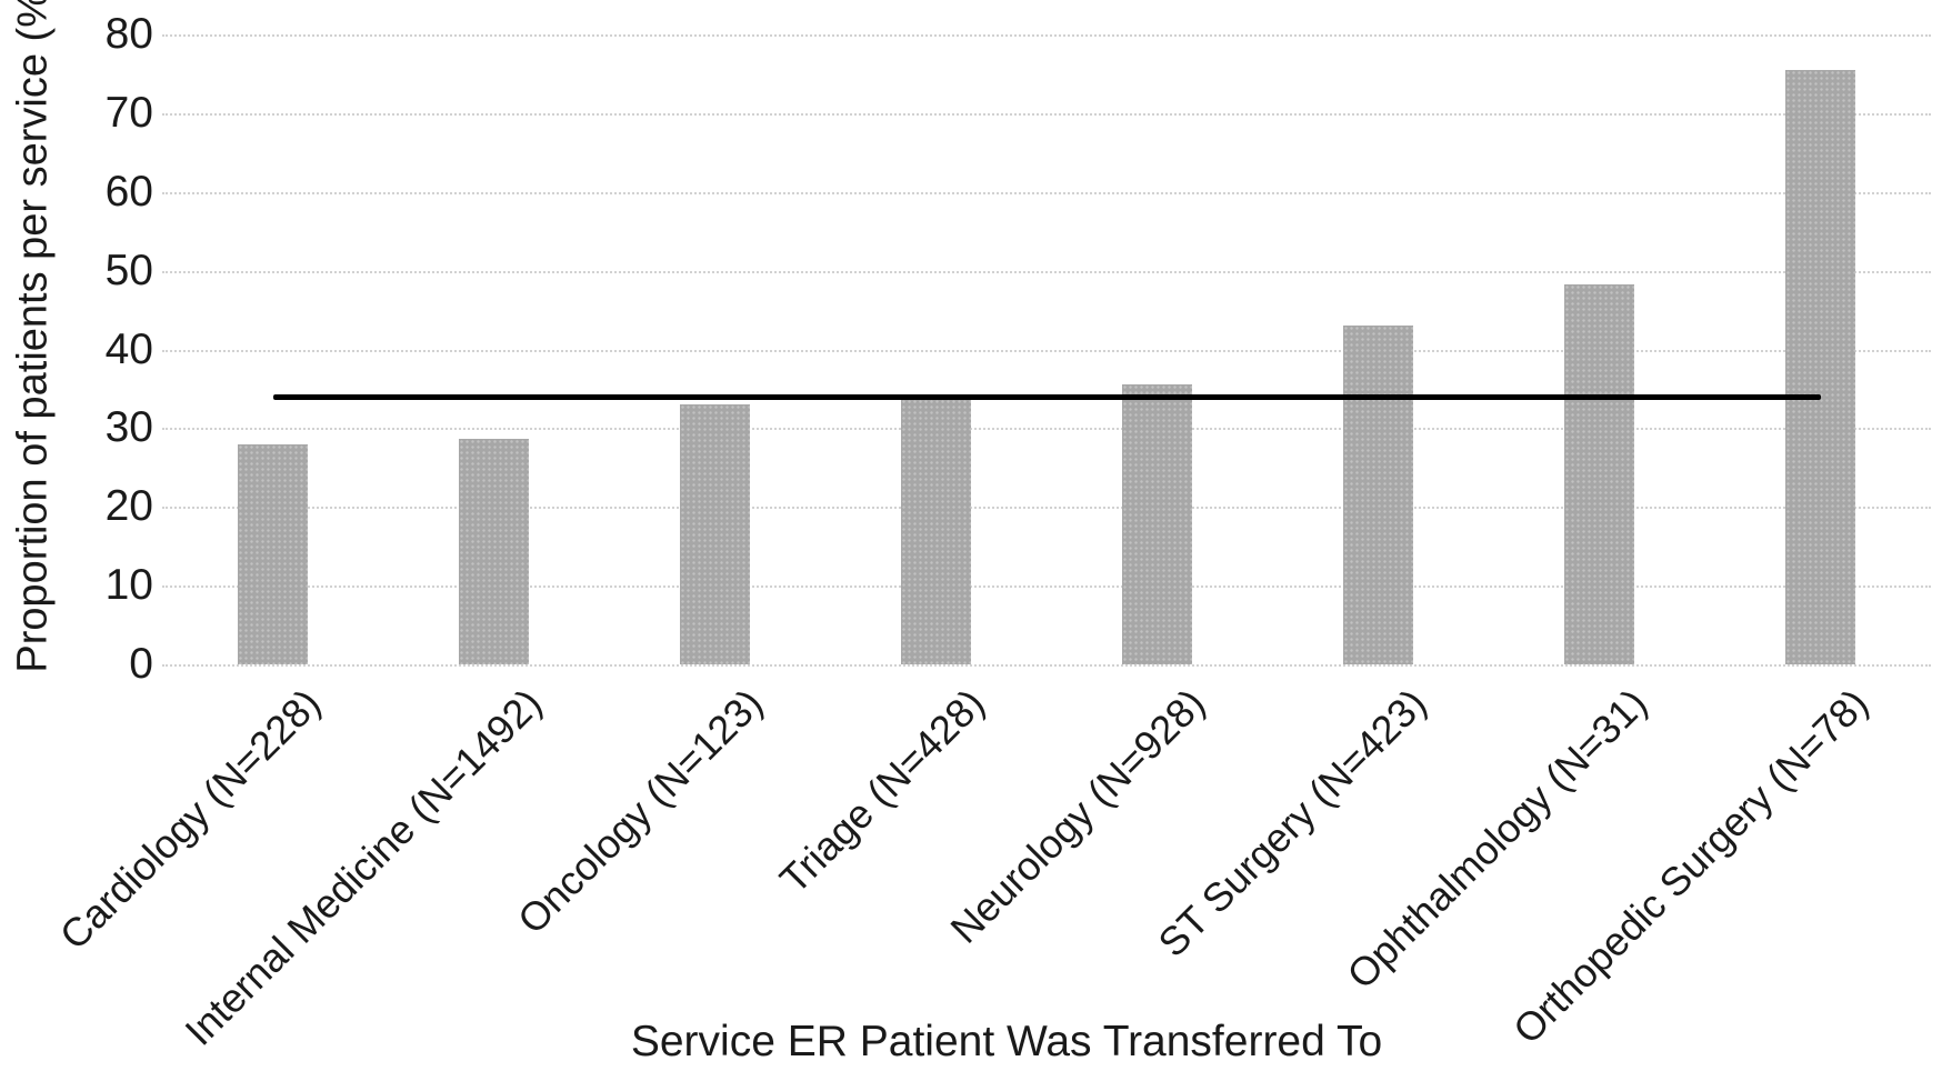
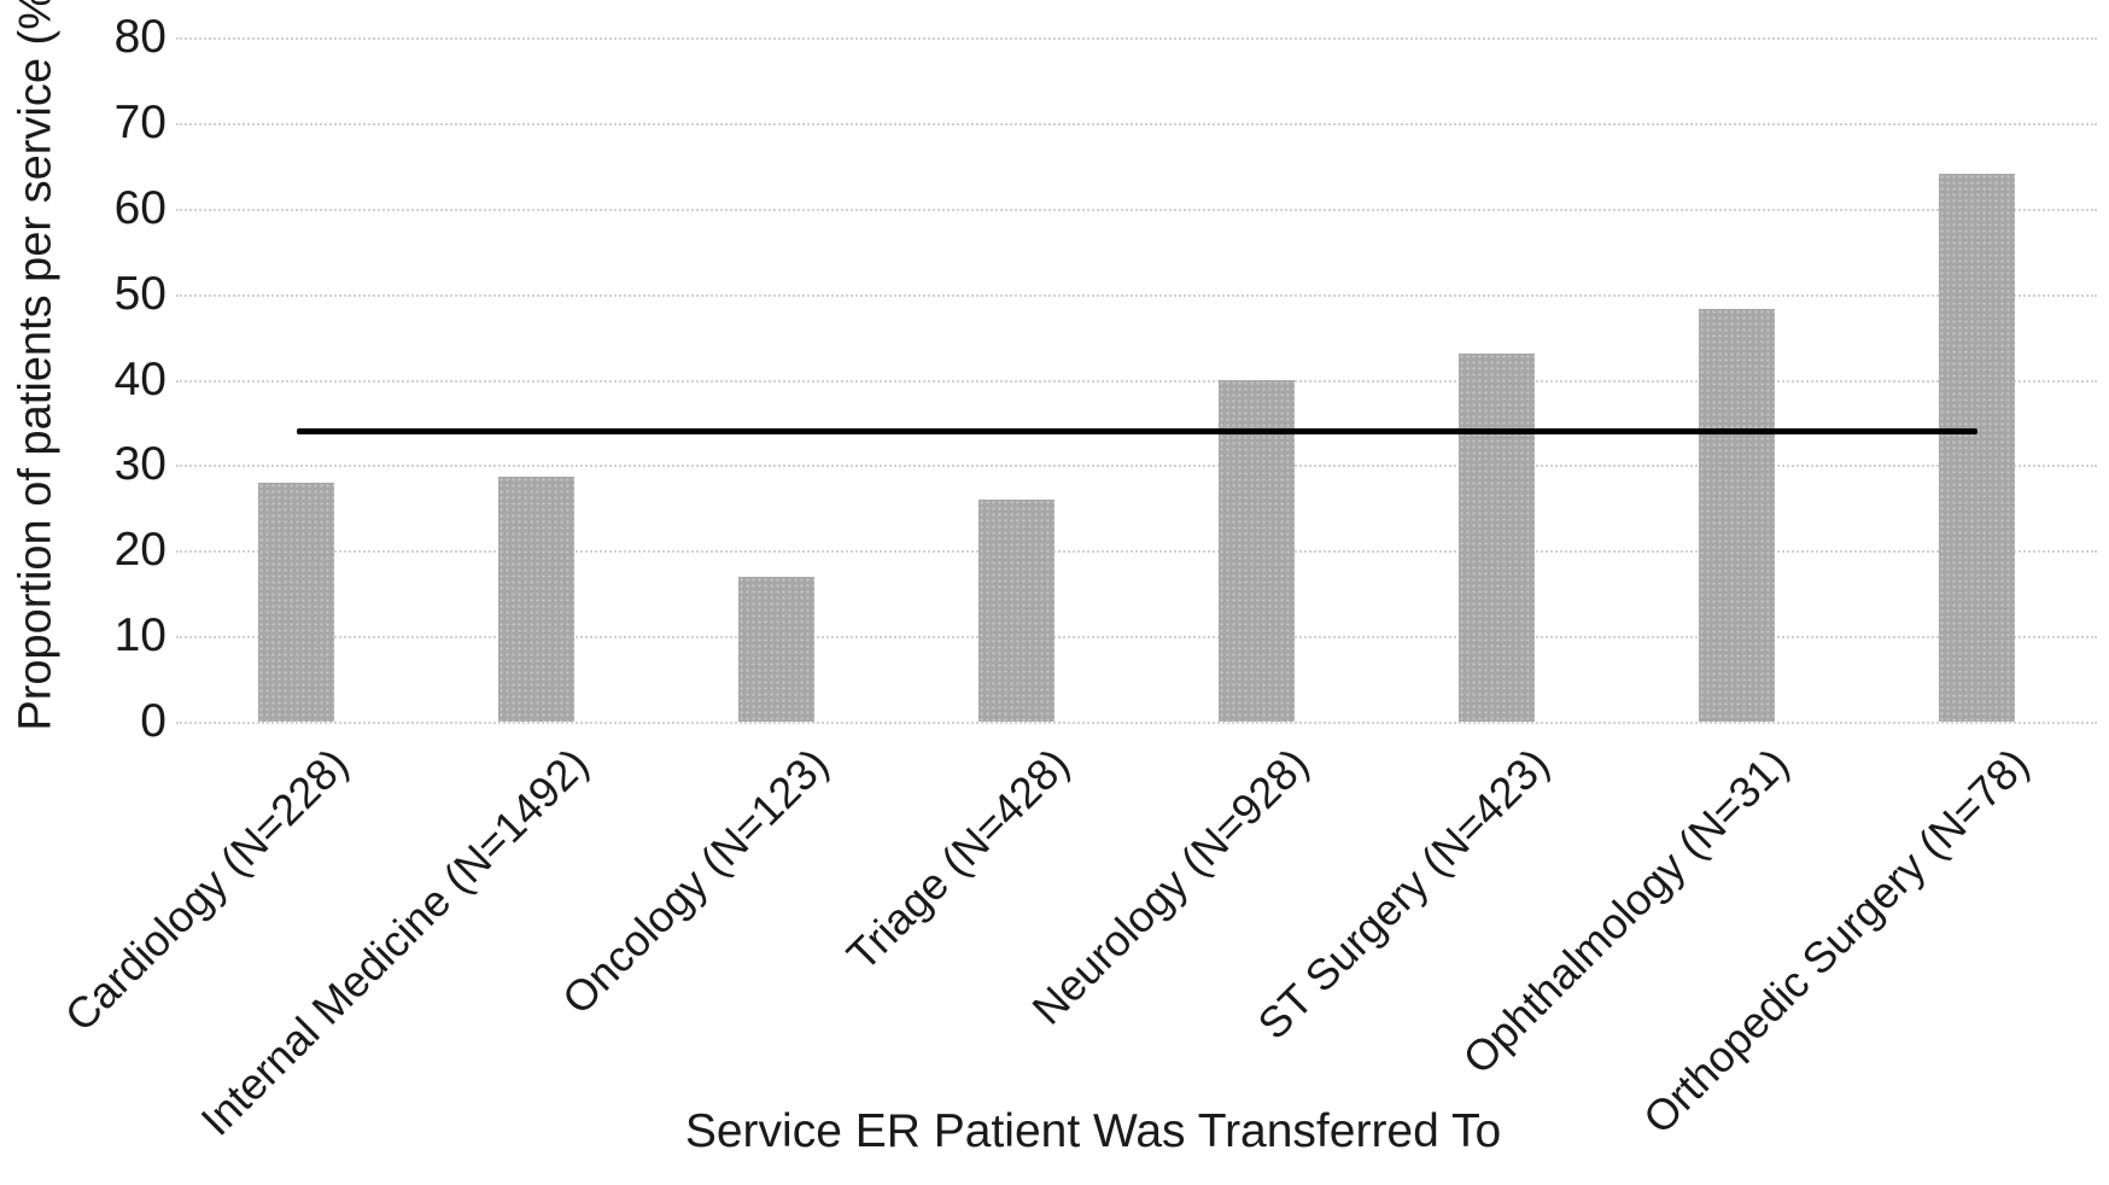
Oncology (N=123): 33 -> 17
Triage (N=428): 34 -> 26
Neurology (N=928): 36 -> 40
Orthopedic Surgery (N=78): 76 -> 64
